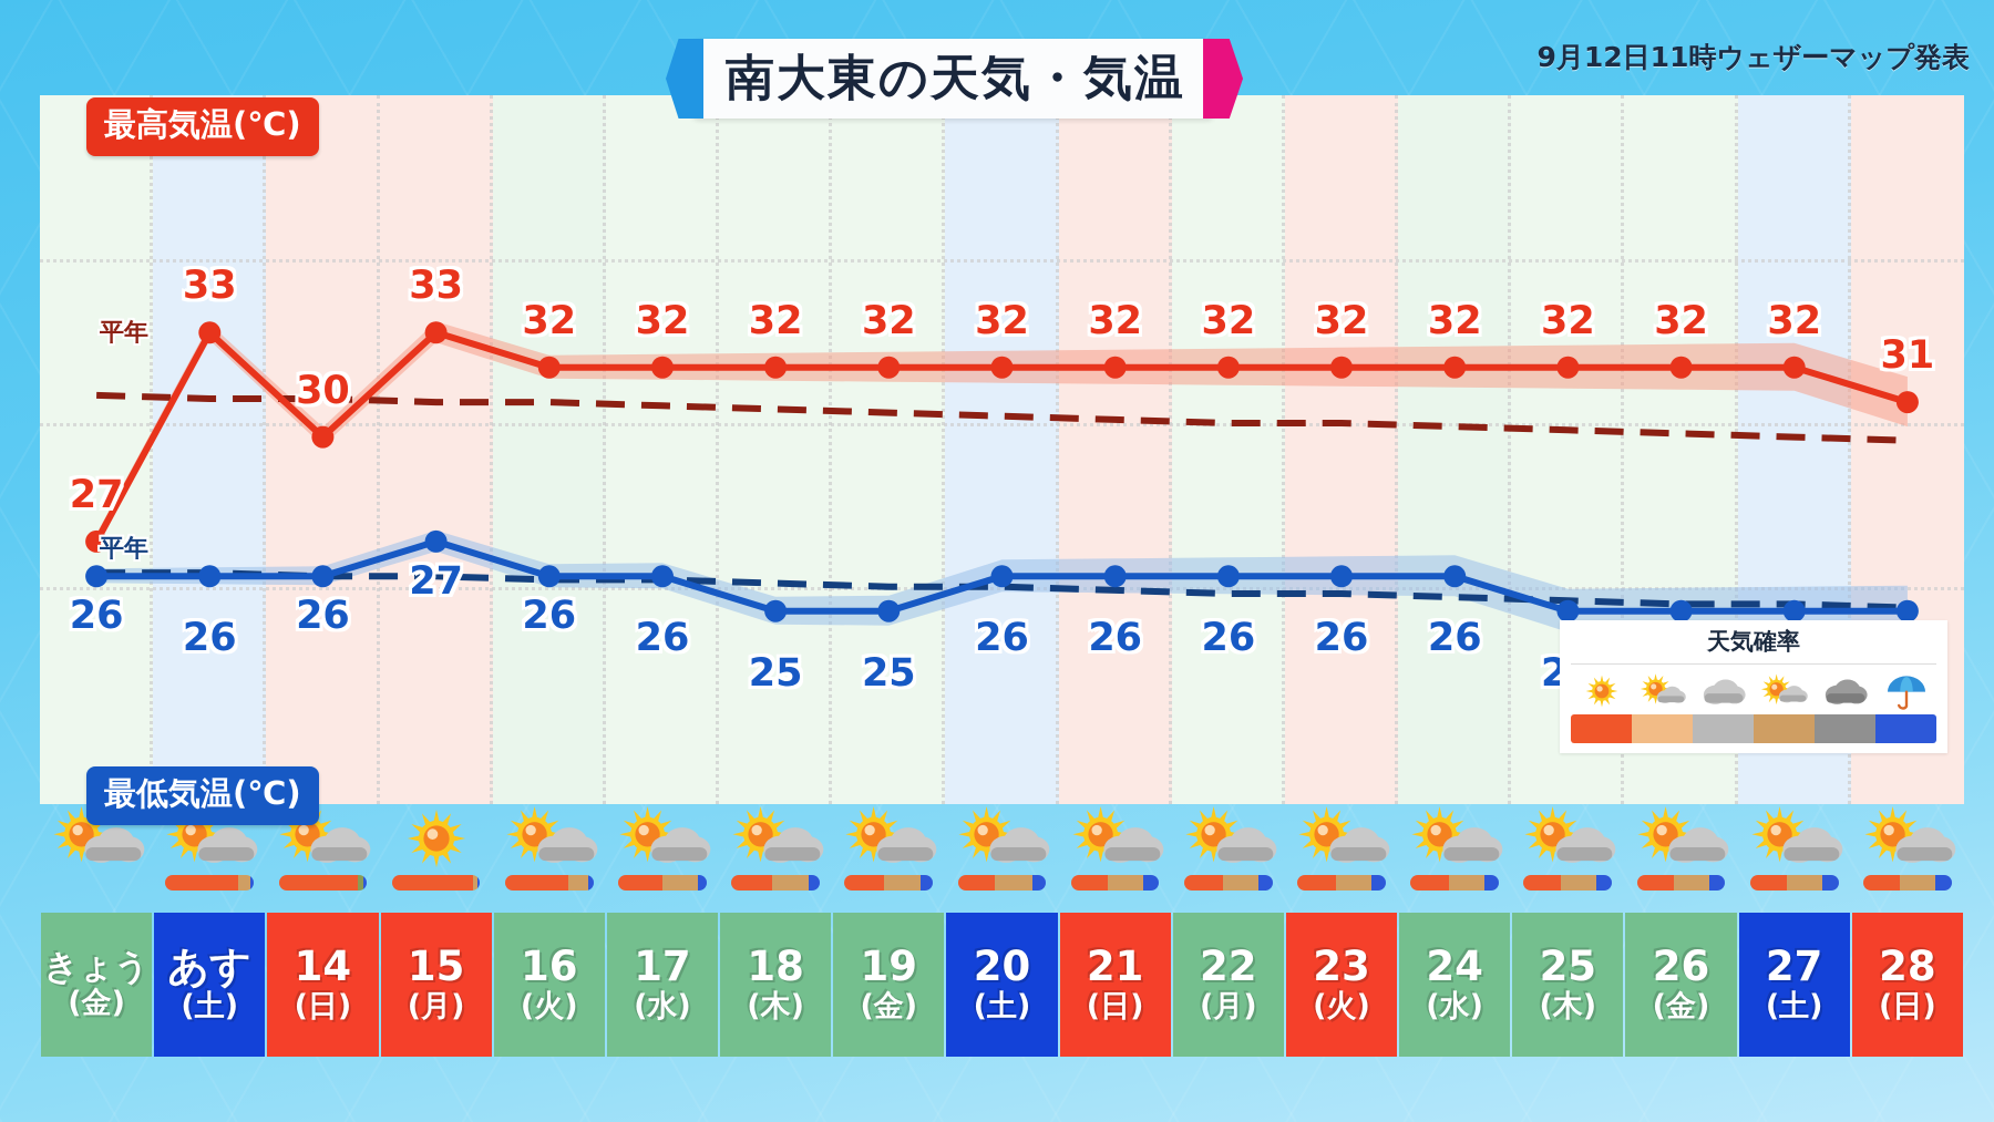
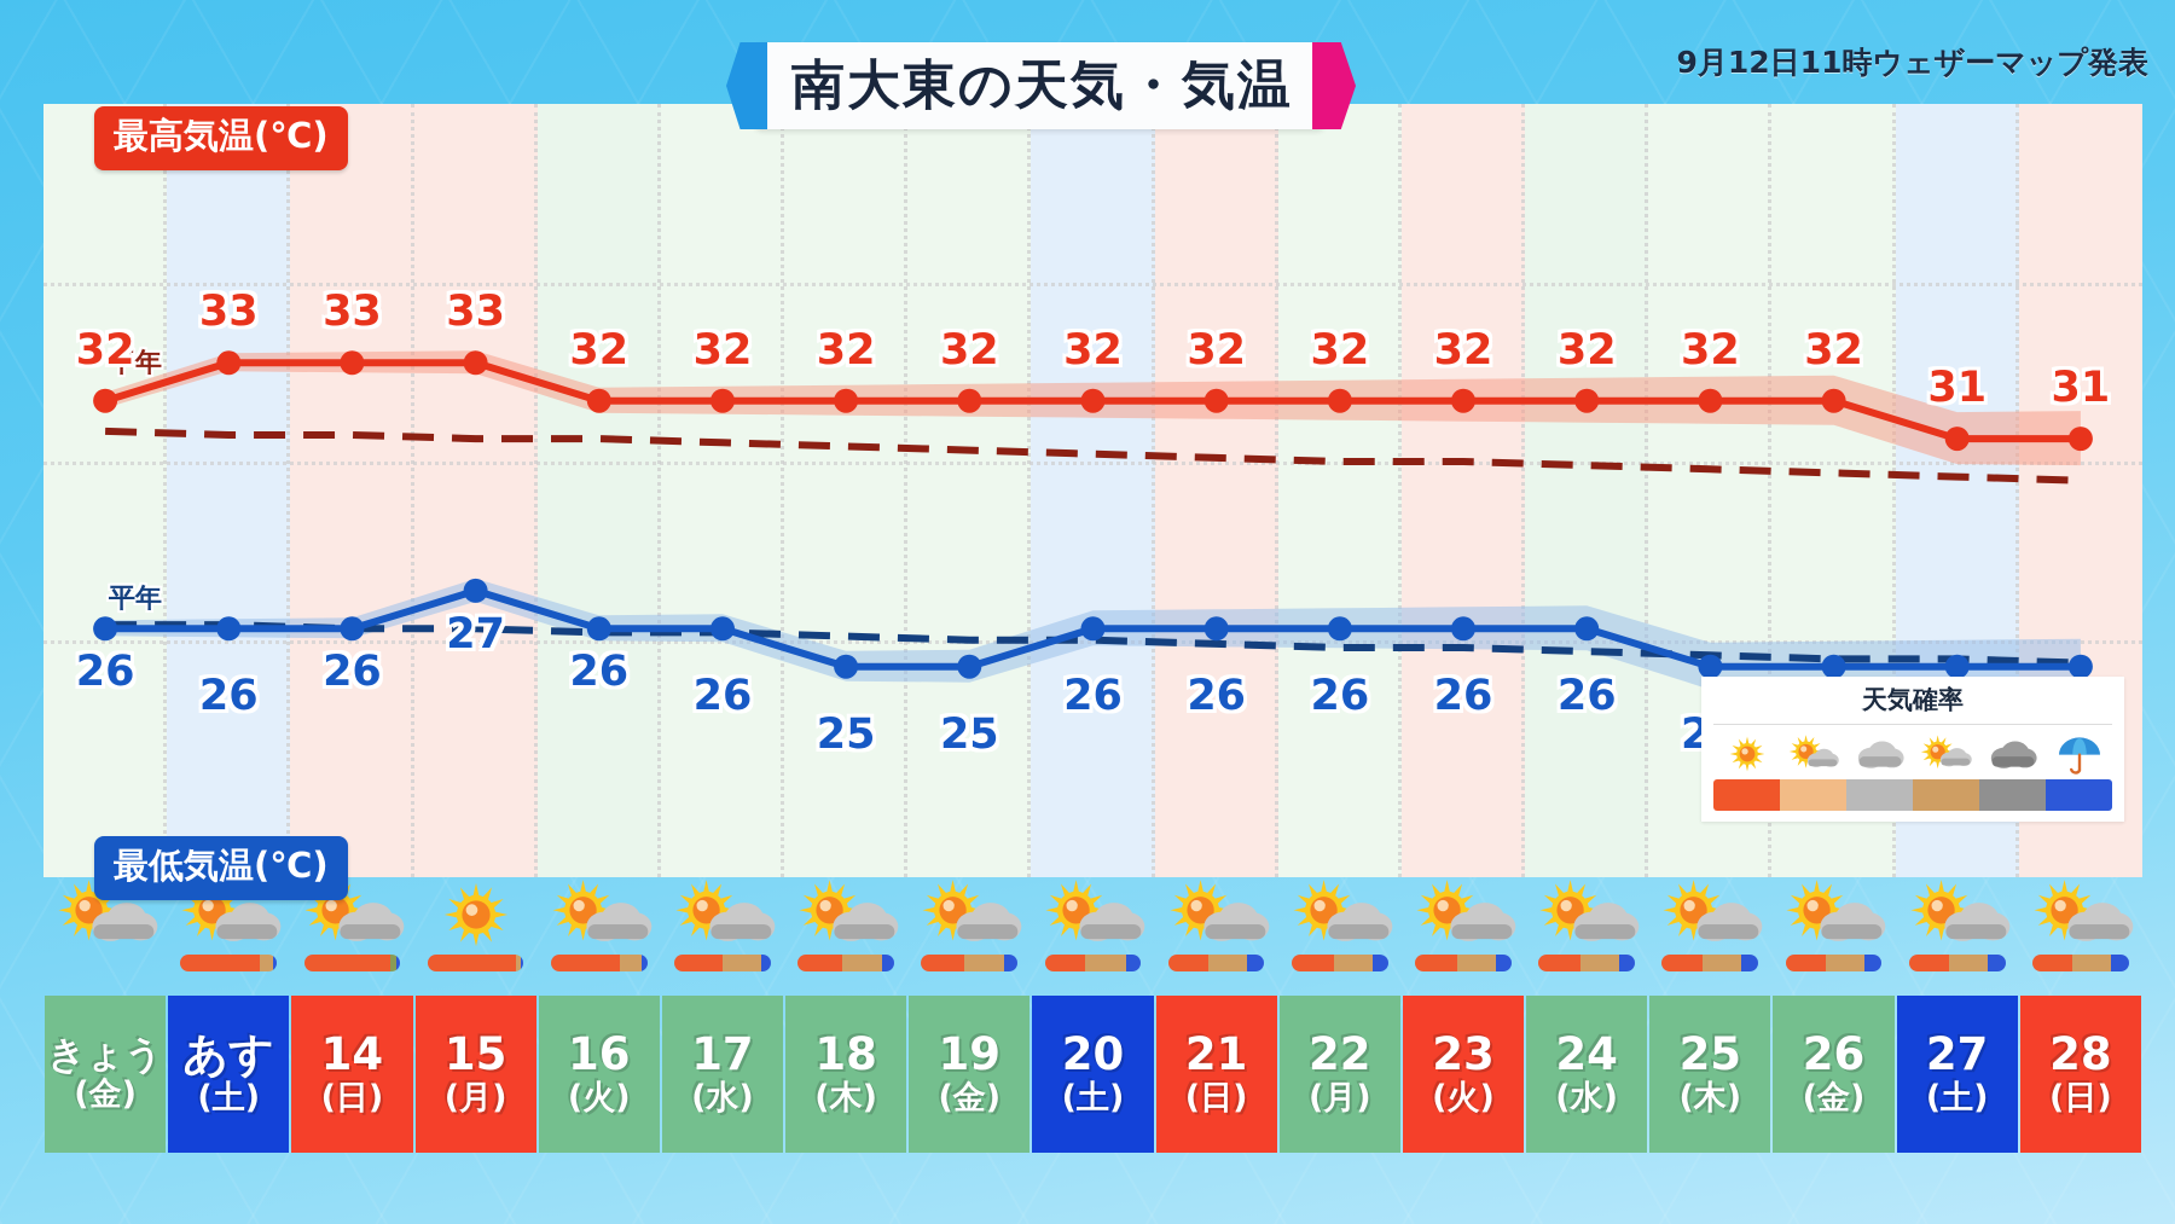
最高気温(℃)/きょう: 27 -> 32
最高気温(℃)/14: 30 -> 33
最高気温(℃)/27: 32 -> 31
